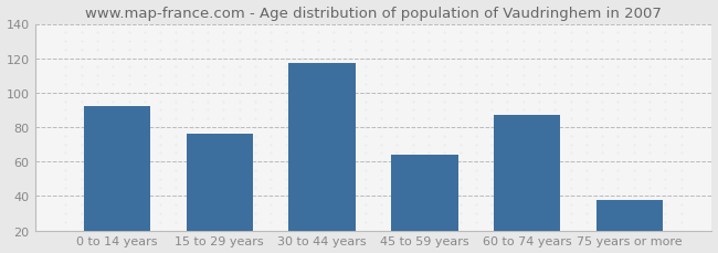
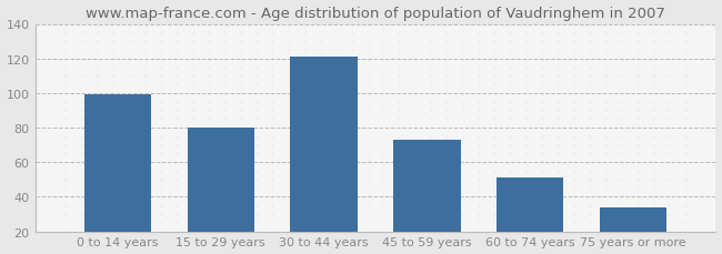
0 to 14 years: 92 -> 99
15 to 29 years: 76 -> 80
30 to 44 years: 117 -> 121
45 to 59 years: 64 -> 73
60 to 74 years: 87 -> 51
75 years or more: 38 -> 34
